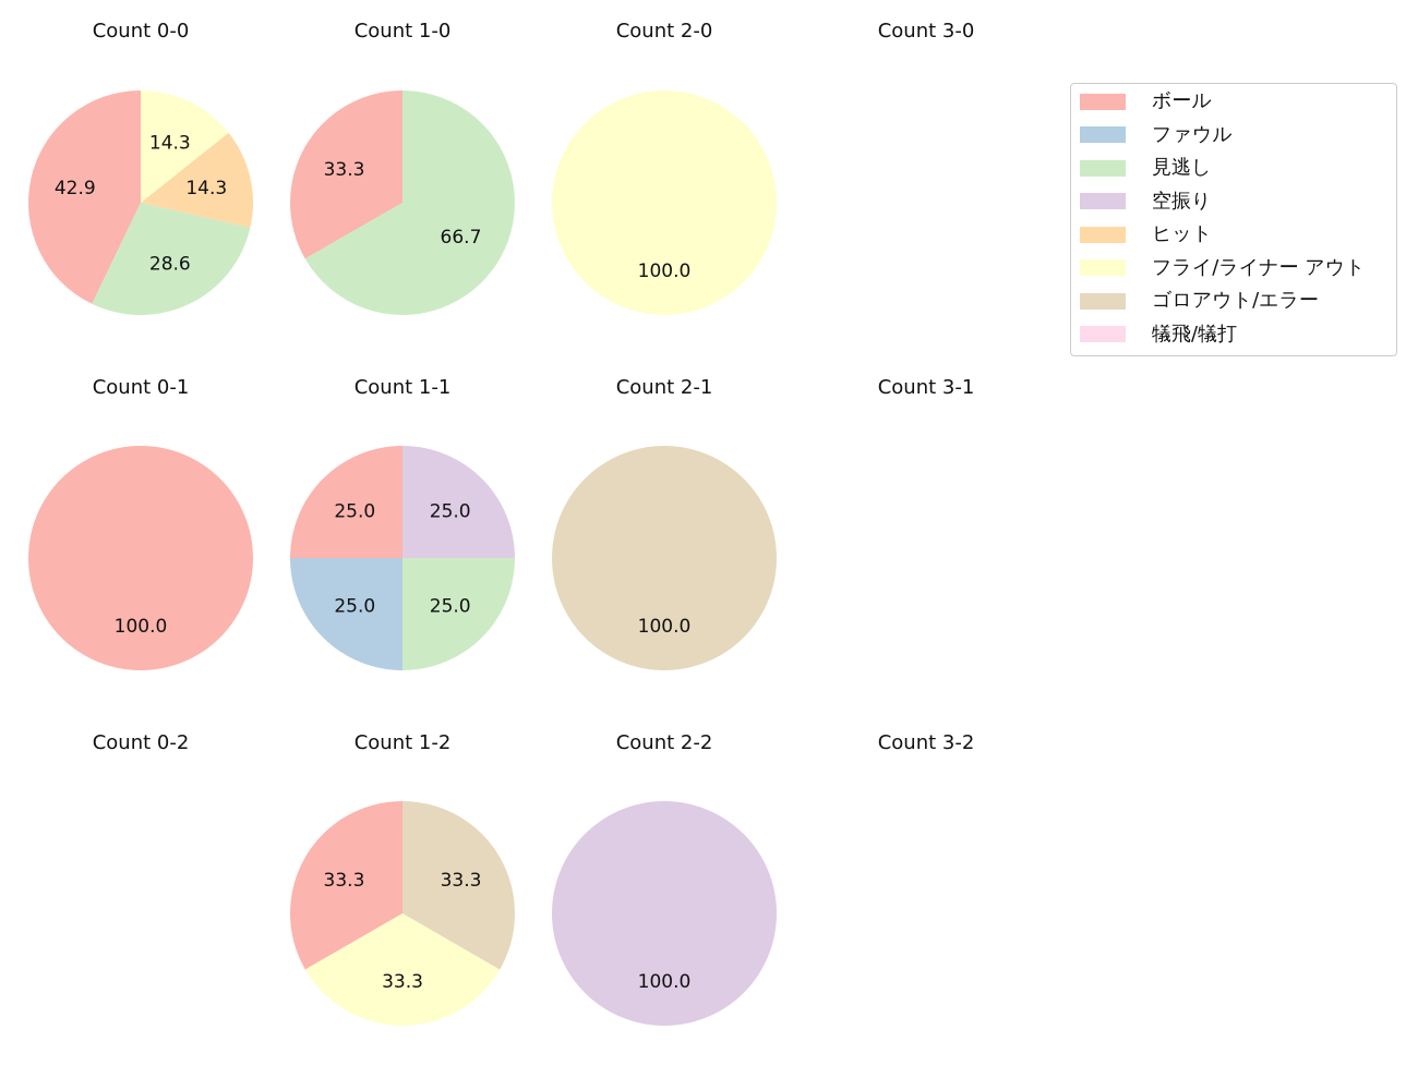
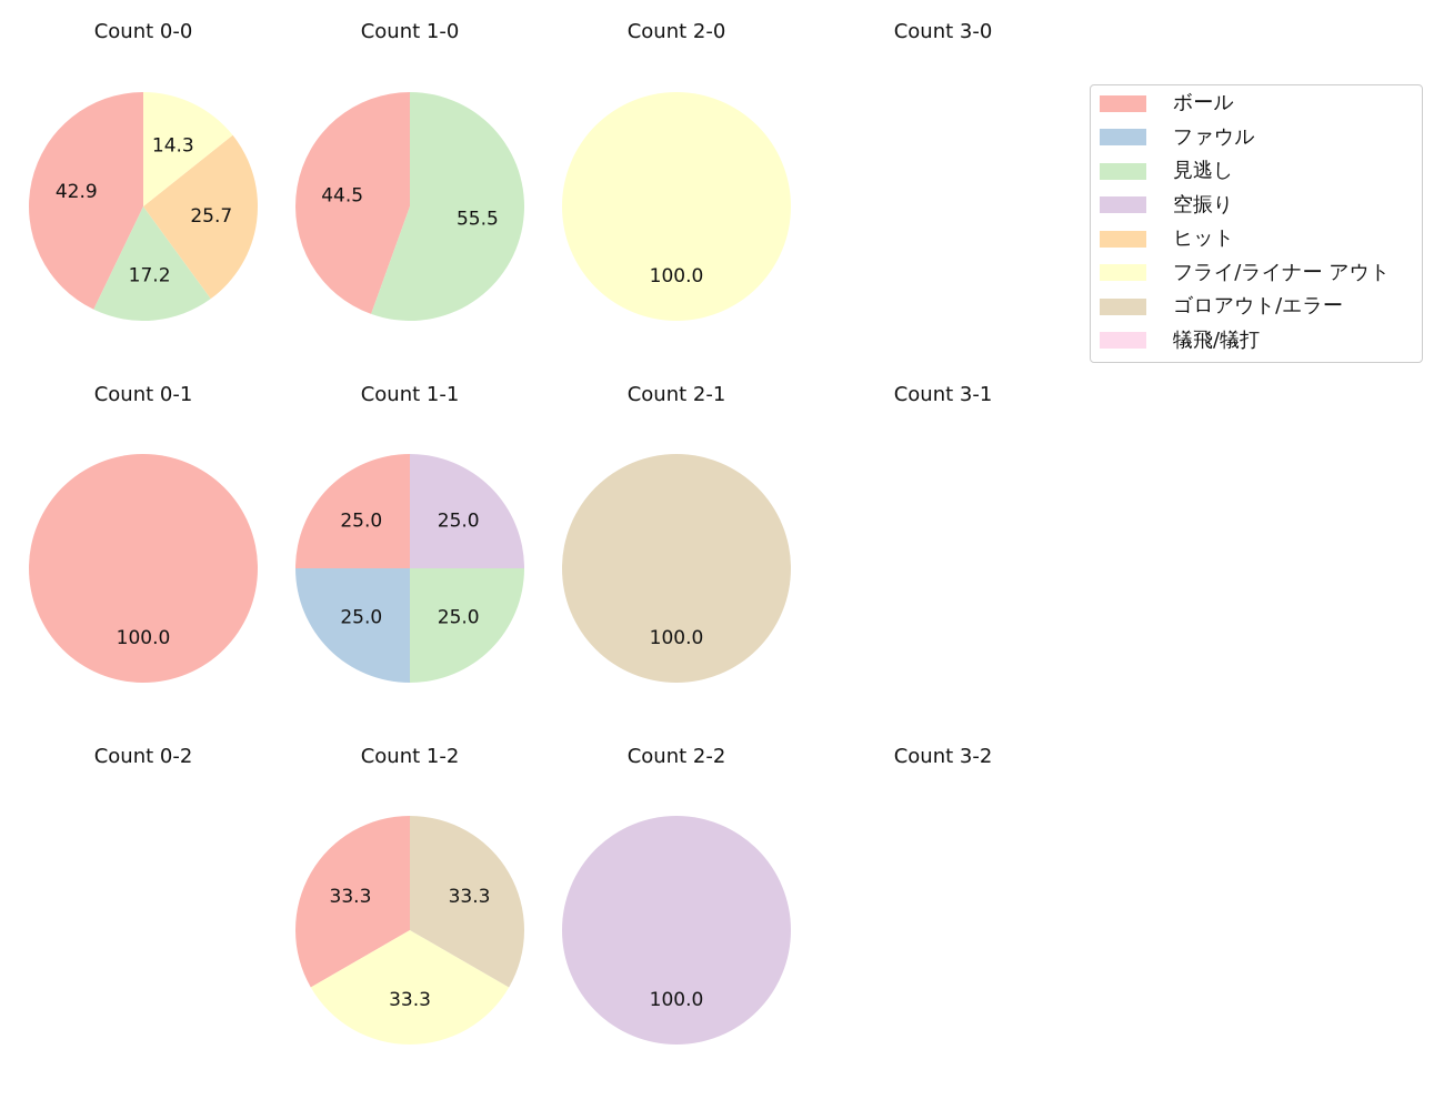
Count 0-0/見逃し: 28.6 -> 17.2
Count 0-0/ヒット: 14.3 -> 25.7
Count 1-0/ボール: 33.3 -> 44.5
Count 1-0/見逃し: 66.7 -> 55.5
